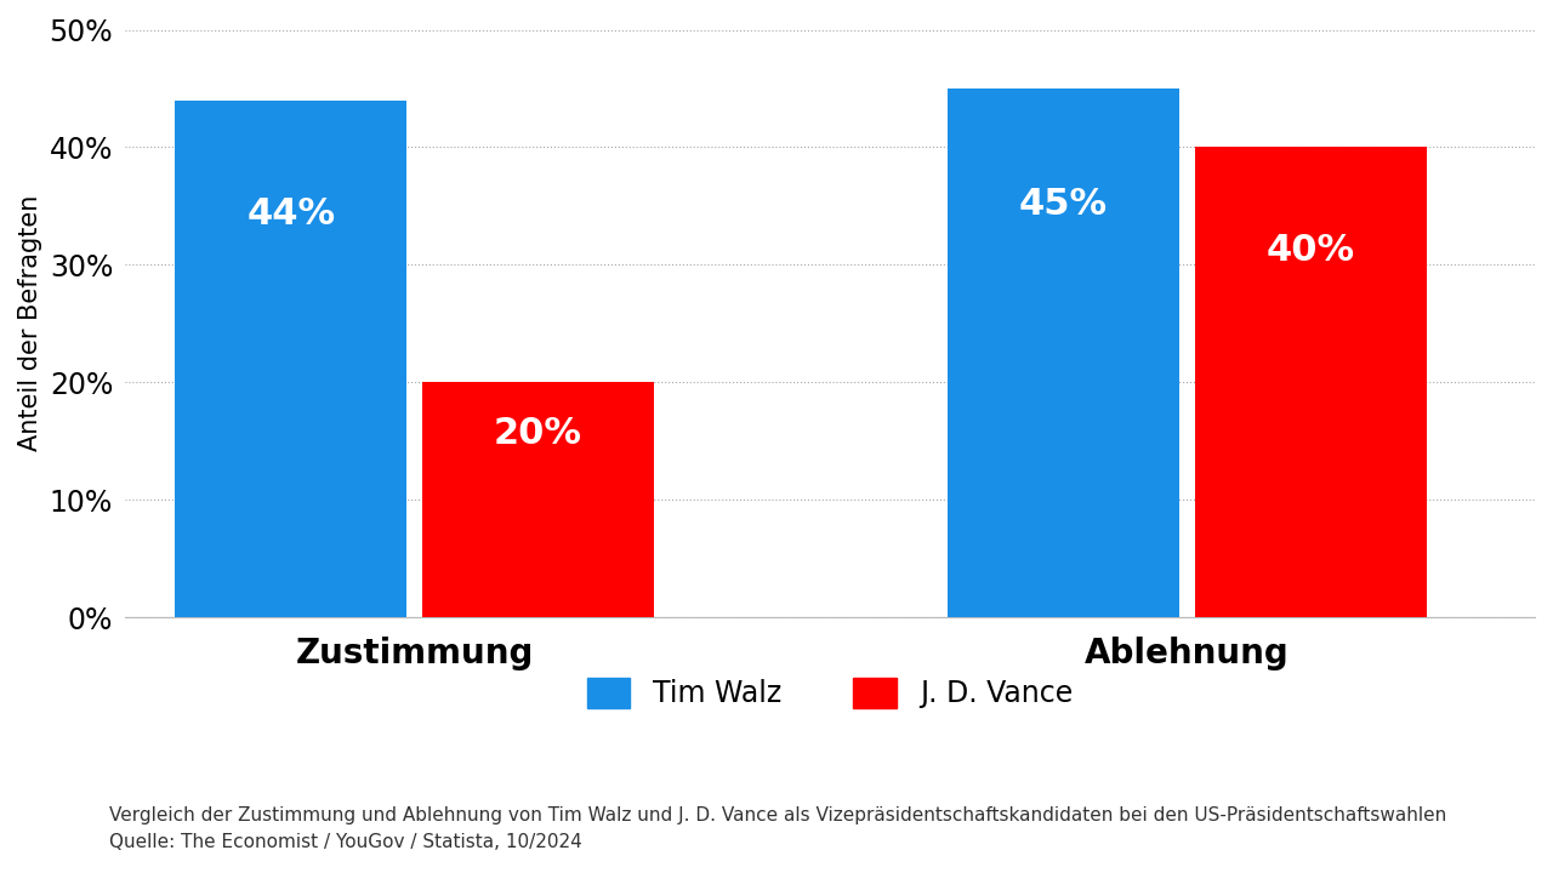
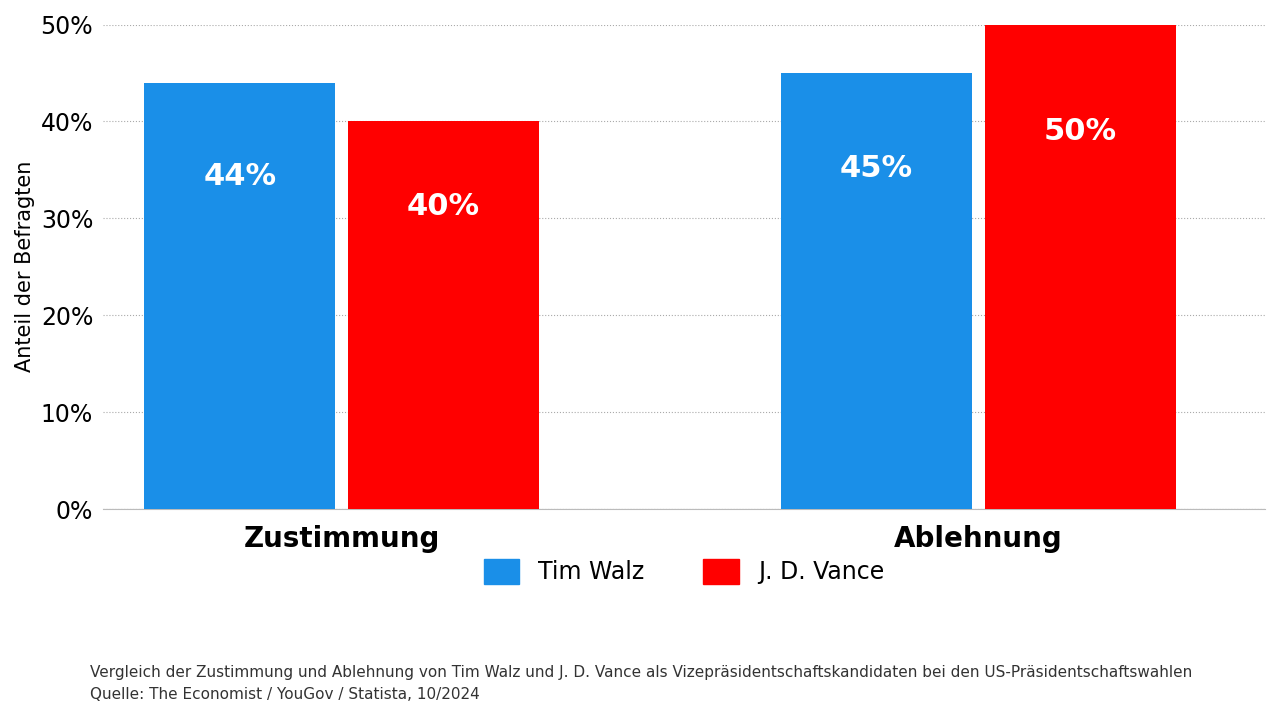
J. D. Vance/Zustimmung: 20% -> 40%
J. D. Vance/Ablehnung: 40% -> 50%
